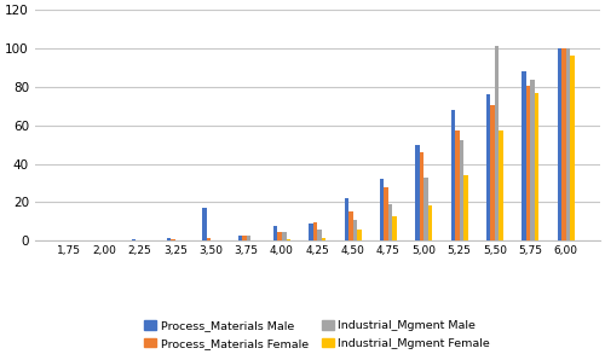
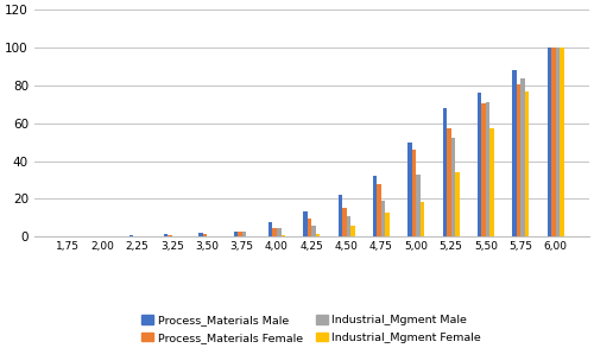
Process_Materials Male/3,50: 17 -> 2
Process_Materials Male/4,25: 9 -> 14
Industrial_Mgment Male/5,50: 101 -> 71
Industrial_Mgment Female/6,00: 96 -> 100
